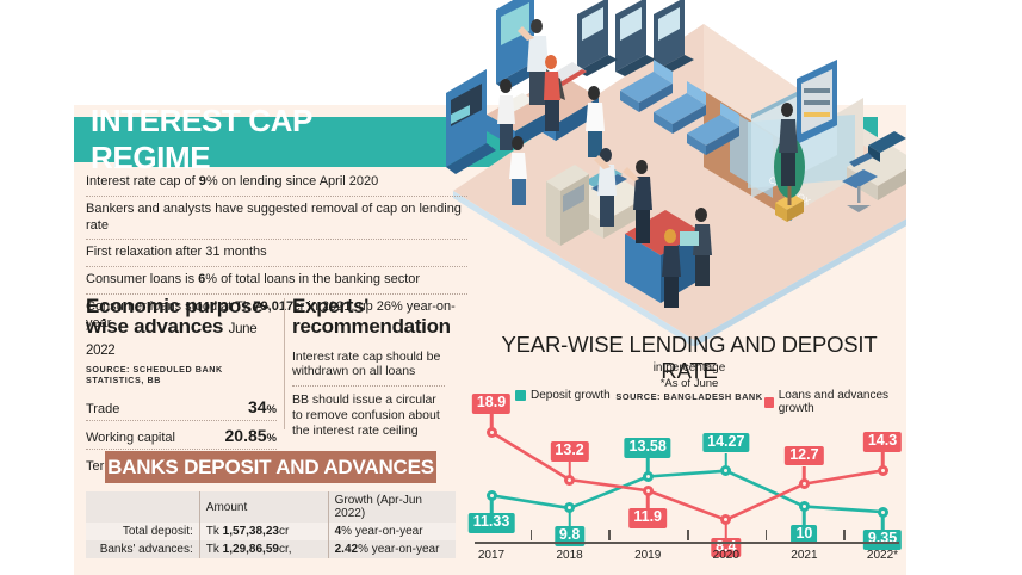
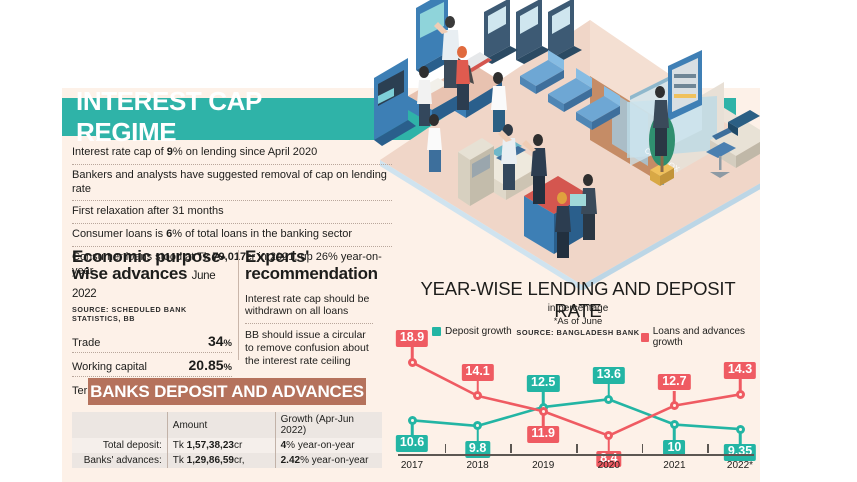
Deposit growth/2017: 11.33 -> 10.6
Loans and advances growth/2018: 13.2 -> 14.1
Deposit growth/2019: 13.58 -> 12.5
Deposit growth/2020: 14.27 -> 13.6
